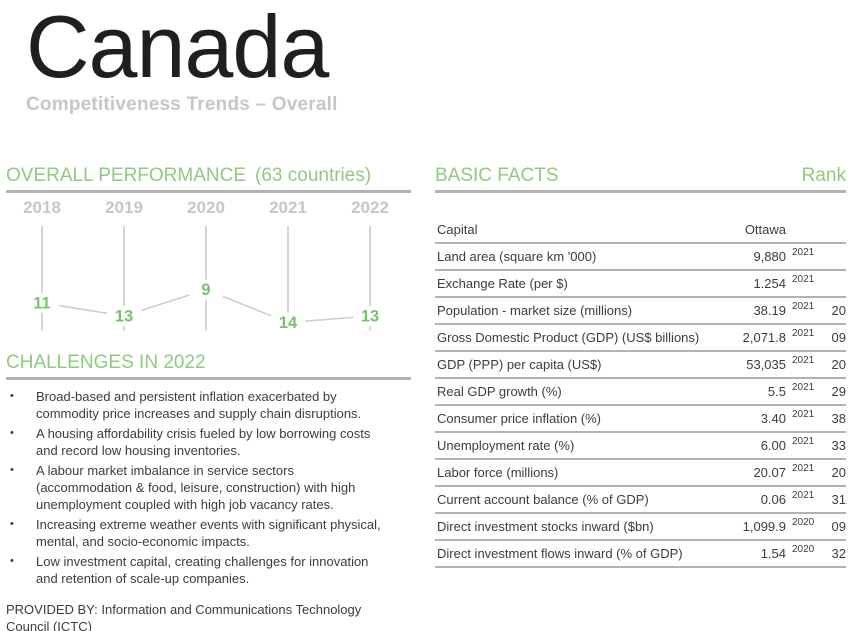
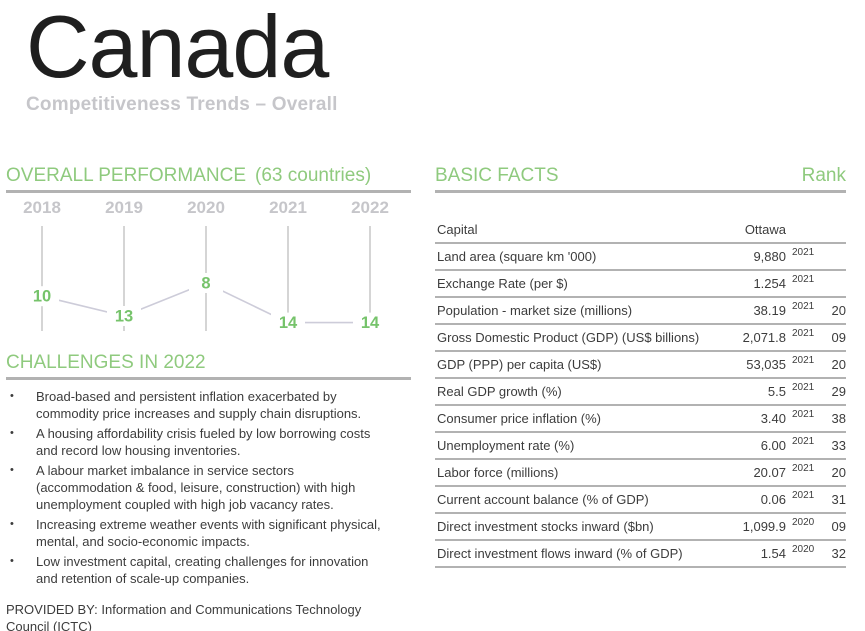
2018: 11 -> 10
2020: 9 -> 8
2022: 13 -> 14
